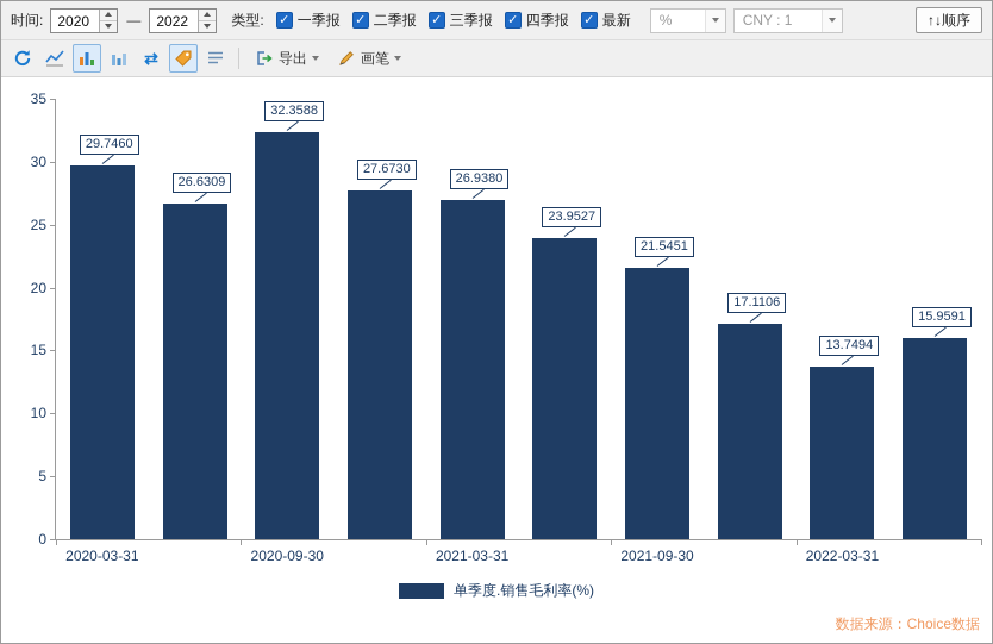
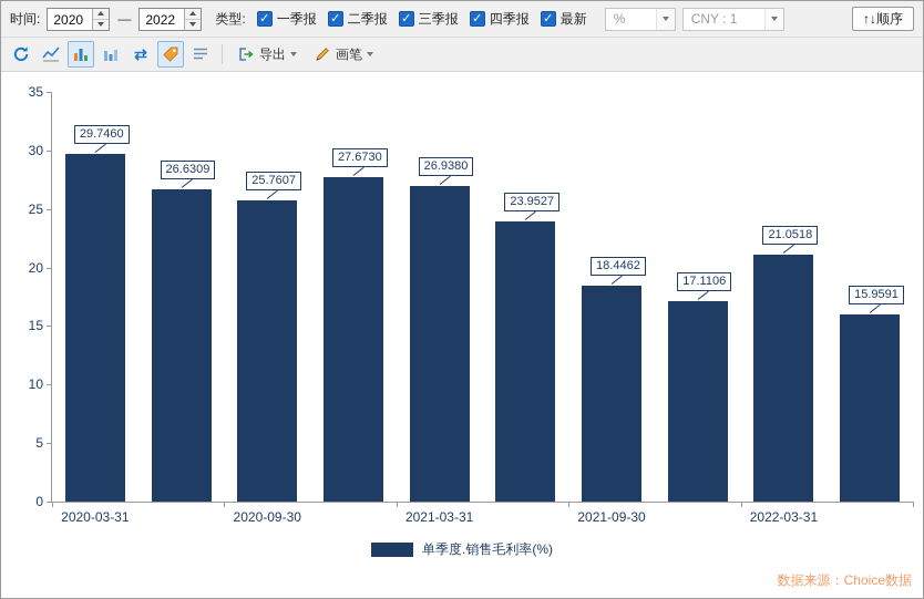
2020-09-30: 32.3588 -> 25.7607
2021-09-30: 21.5451 -> 18.4462
2022-03-31: 13.7494 -> 21.0518
